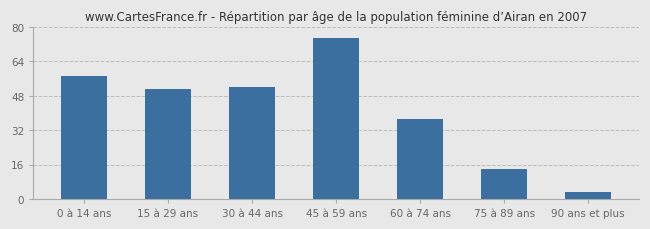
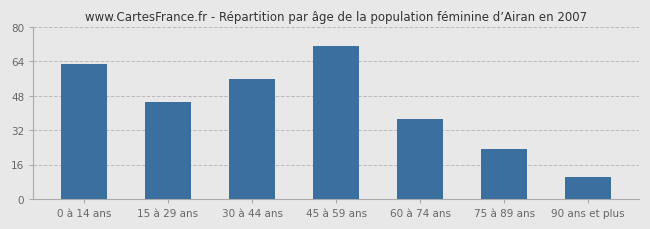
0 à 14 ans: 57 -> 63
15 à 29 ans: 51 -> 45
30 à 44 ans: 52 -> 56
45 à 59 ans: 75 -> 71
75 à 89 ans: 14 -> 23
90 ans et plus: 3 -> 10
